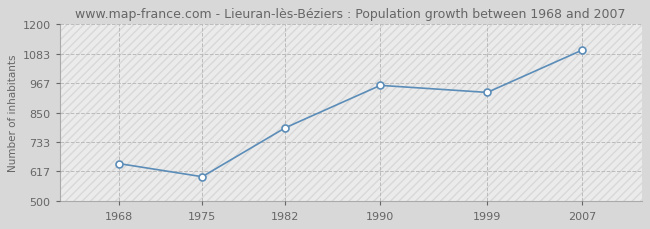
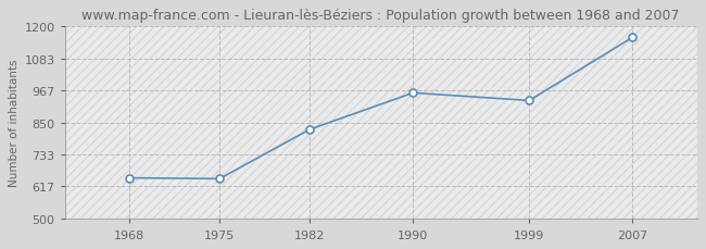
1975: 596 -> 645
1982: 790 -> 825
2007: 1098 -> 1160
